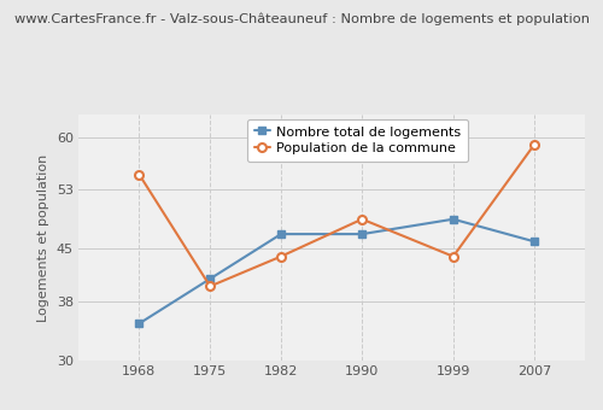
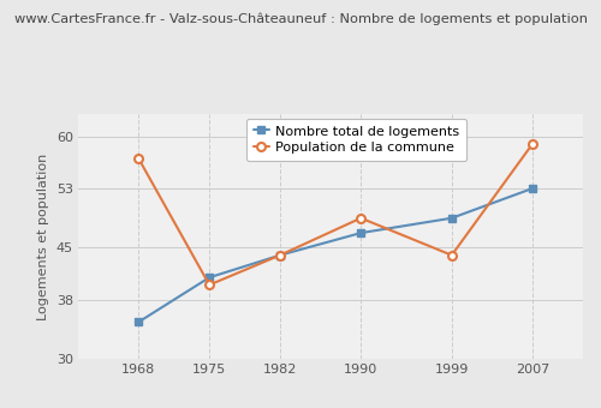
Population de la commune/1968: 55 -> 57
Nombre total de logements/1982: 47 -> 44
Nombre total de logements/2007: 46 -> 53
